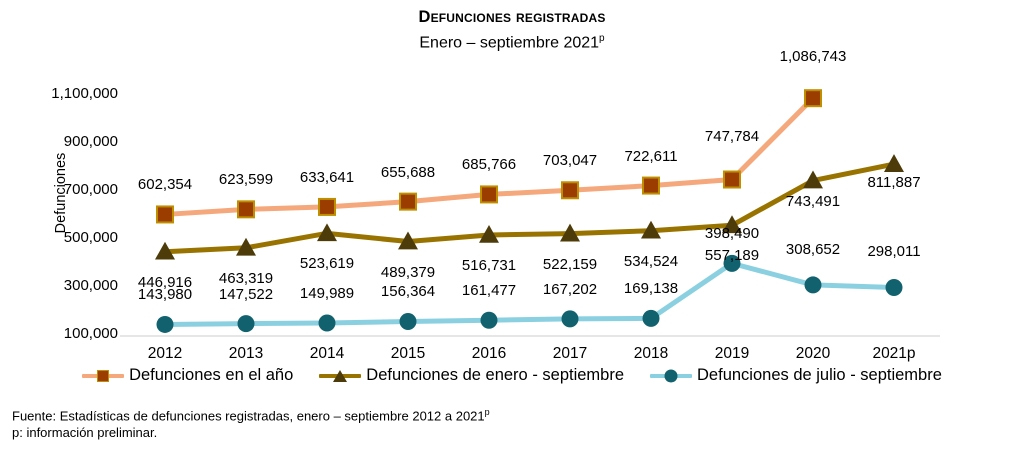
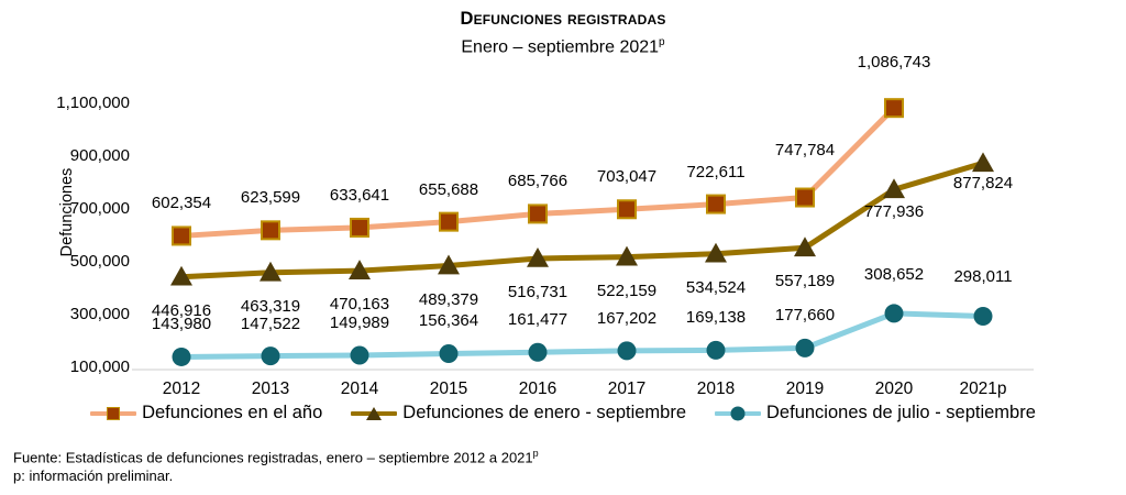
Defunciones de enero - septiembre/2014: 523,619 -> 470,163
Defunciones de julio - septiembre/2019: 398,490 -> 177,660
Defunciones de enero - septiembre/2020: 743,491 -> 777,936
Defunciones de enero - septiembre/2021p: 811,887 -> 877,824
